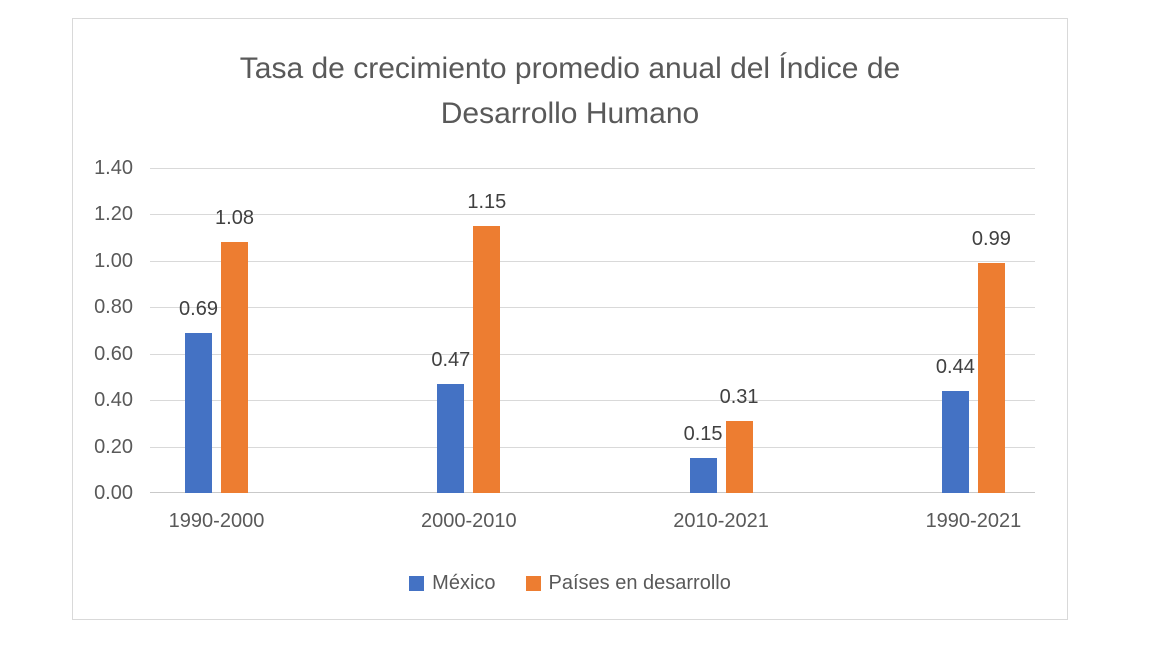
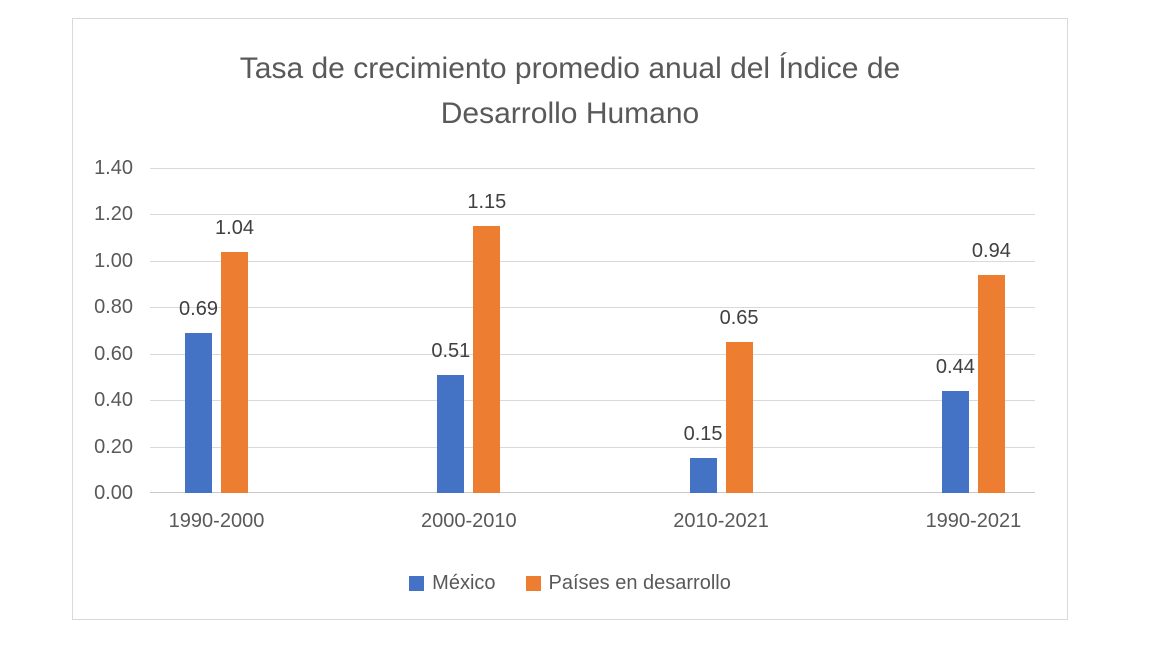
Países en desarrollo/1990-2000: 1.08 -> 1.04
México/2000-2010: 0.47 -> 0.51
Países en desarrollo/2010-2021: 0.31 -> 0.65
Países en desarrollo/1990-2021: 0.99 -> 0.94
